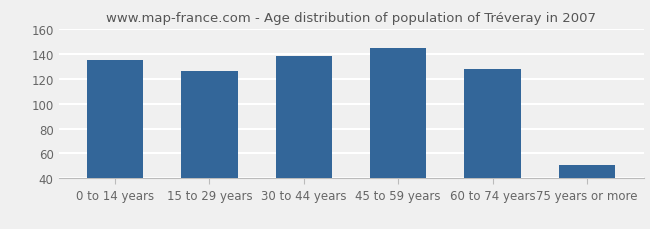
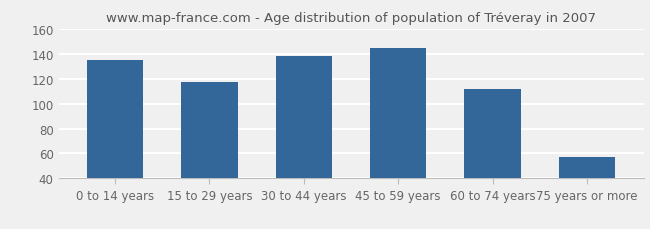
15 to 29 years: 126 -> 117
60 to 74 years: 128 -> 112
75 years or more: 51 -> 57
